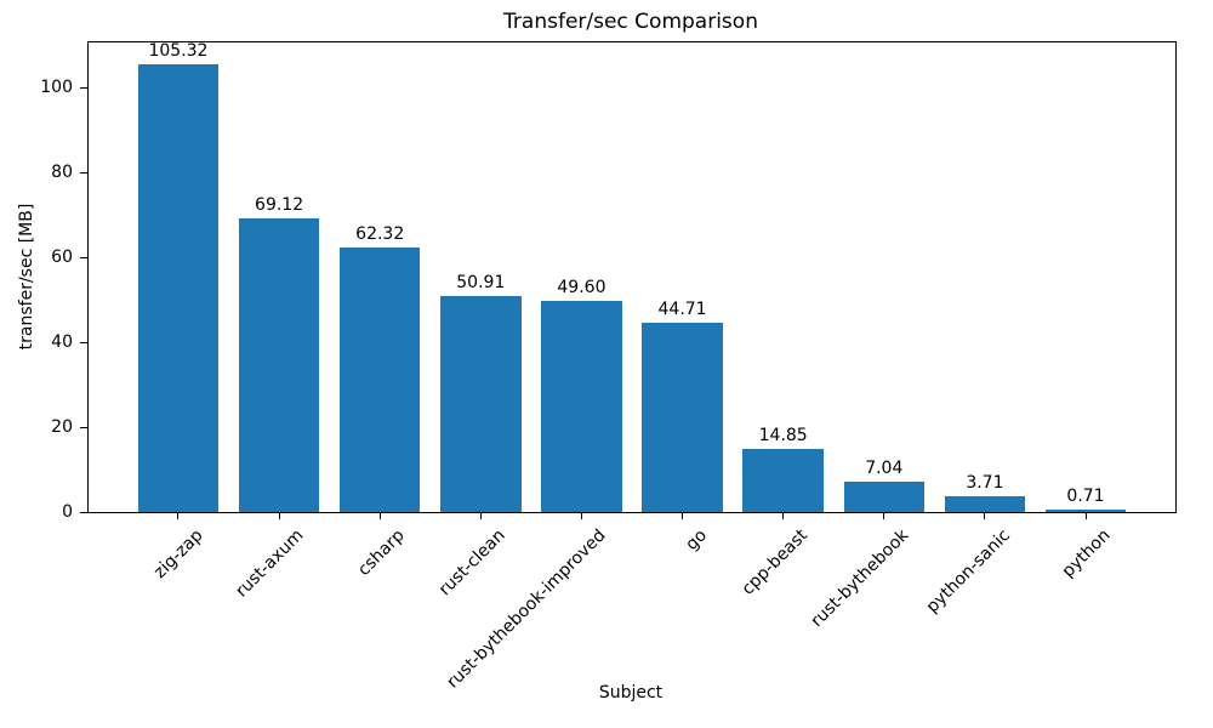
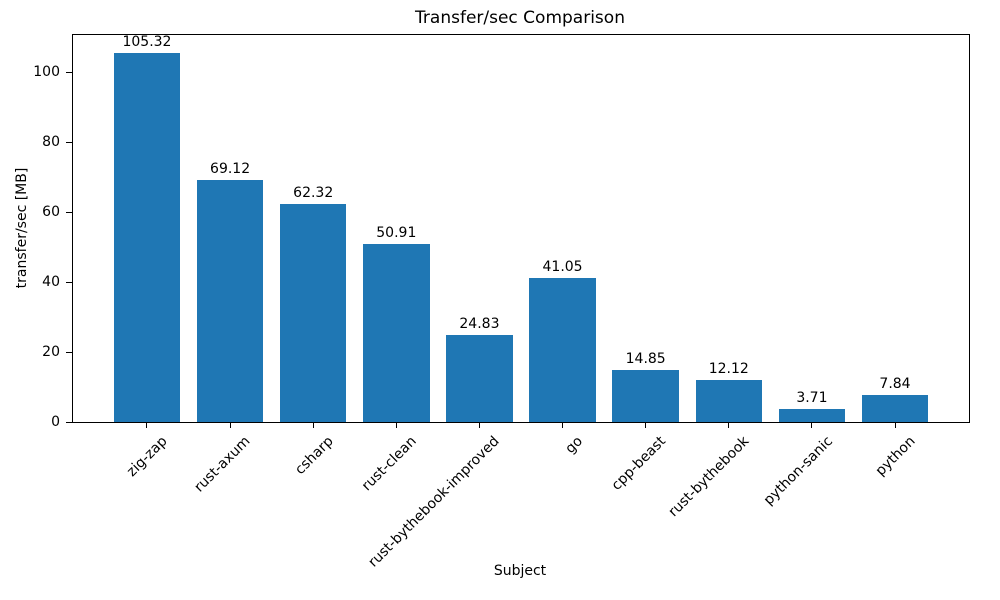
rust-bythebook-improved: 49.60 -> 24.83
go: 44.71 -> 41.05
rust-bythebook: 7.04 -> 12.12
python: 0.71 -> 7.84
